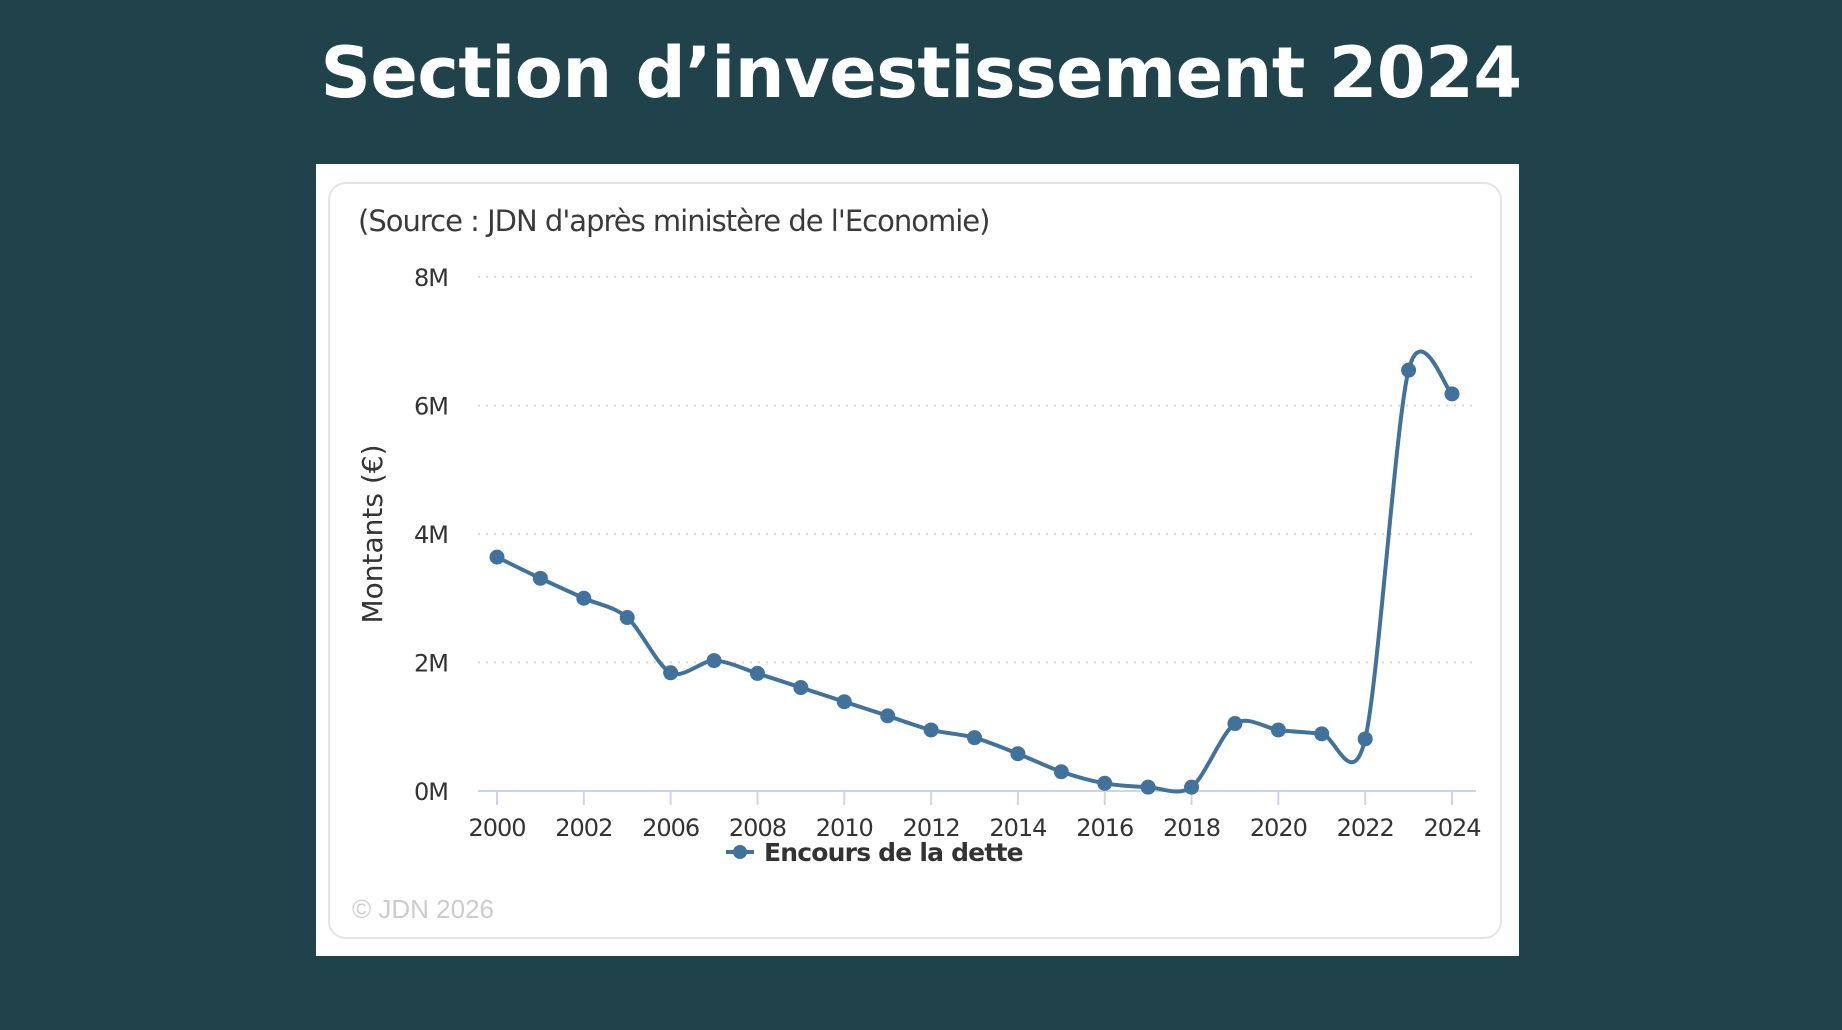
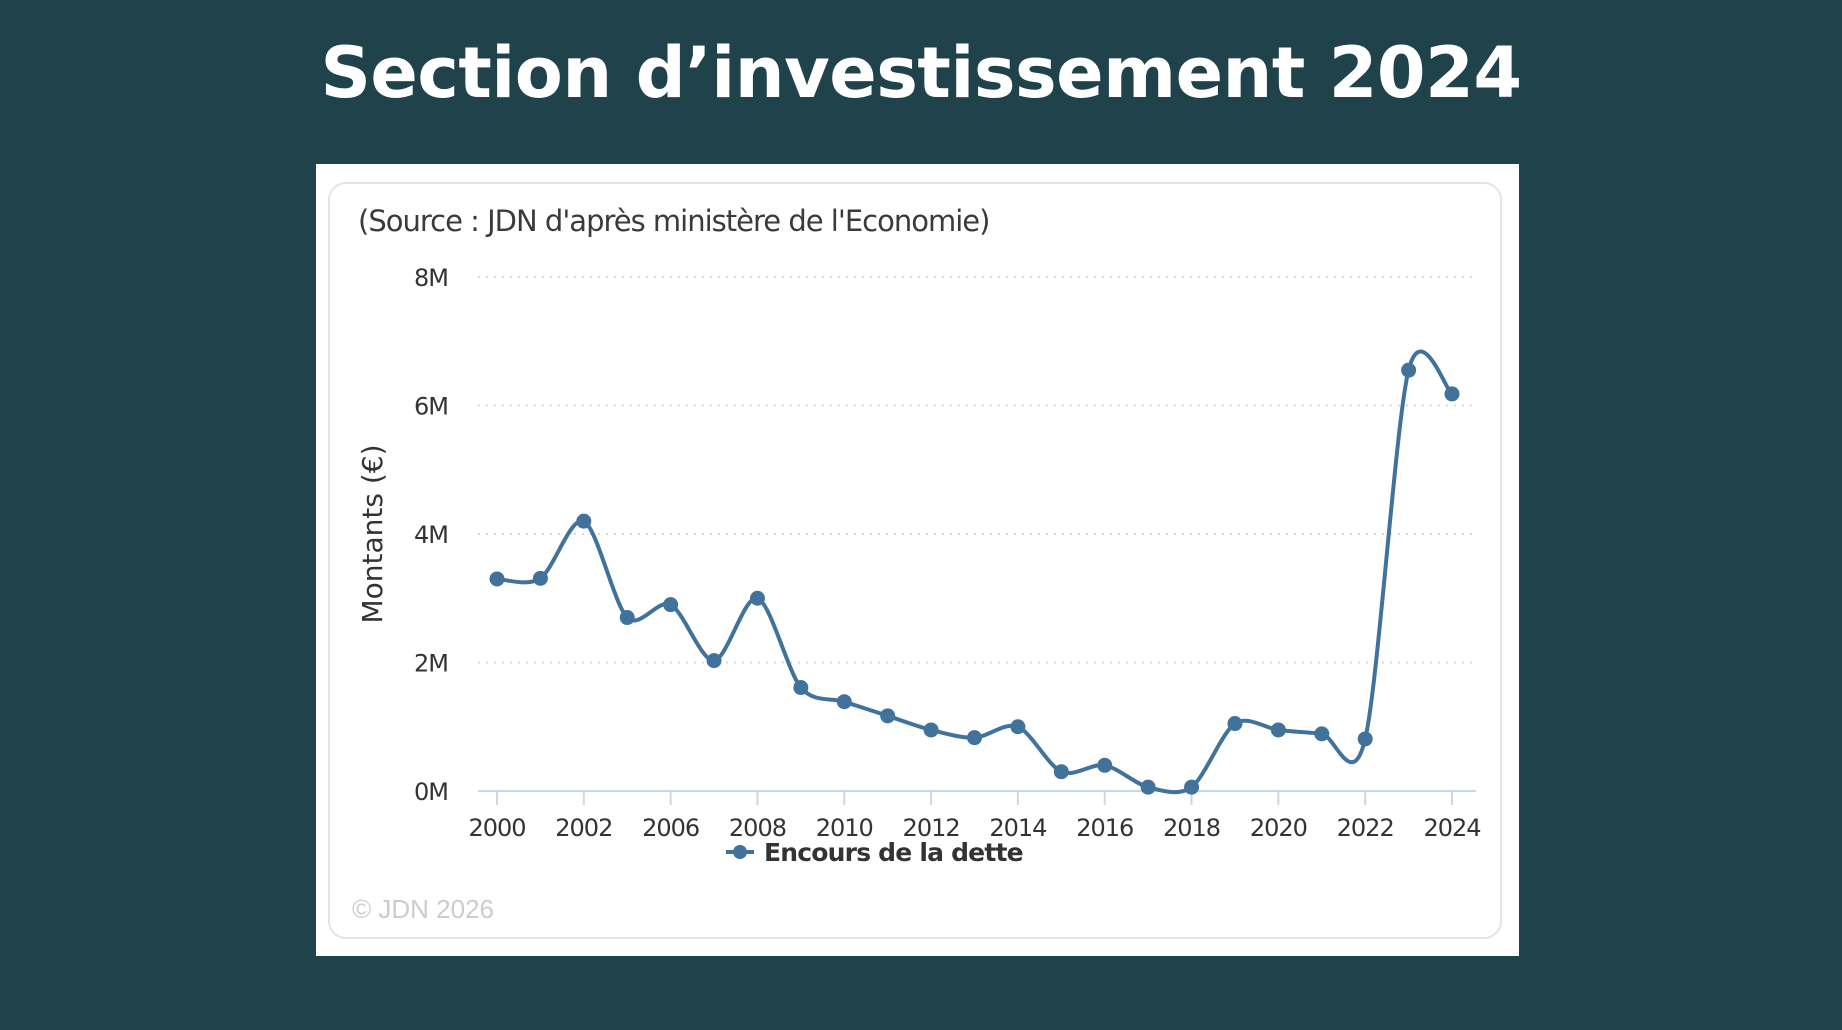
2000: 3.6M -> 3.3M
2002: 3.0M -> 4.2M
2006: 1.8M -> 2.9M
2008: 1.8M -> 3.0M
2014: 0.6M -> 1.0M
2016: 0.1M -> 0.4M
